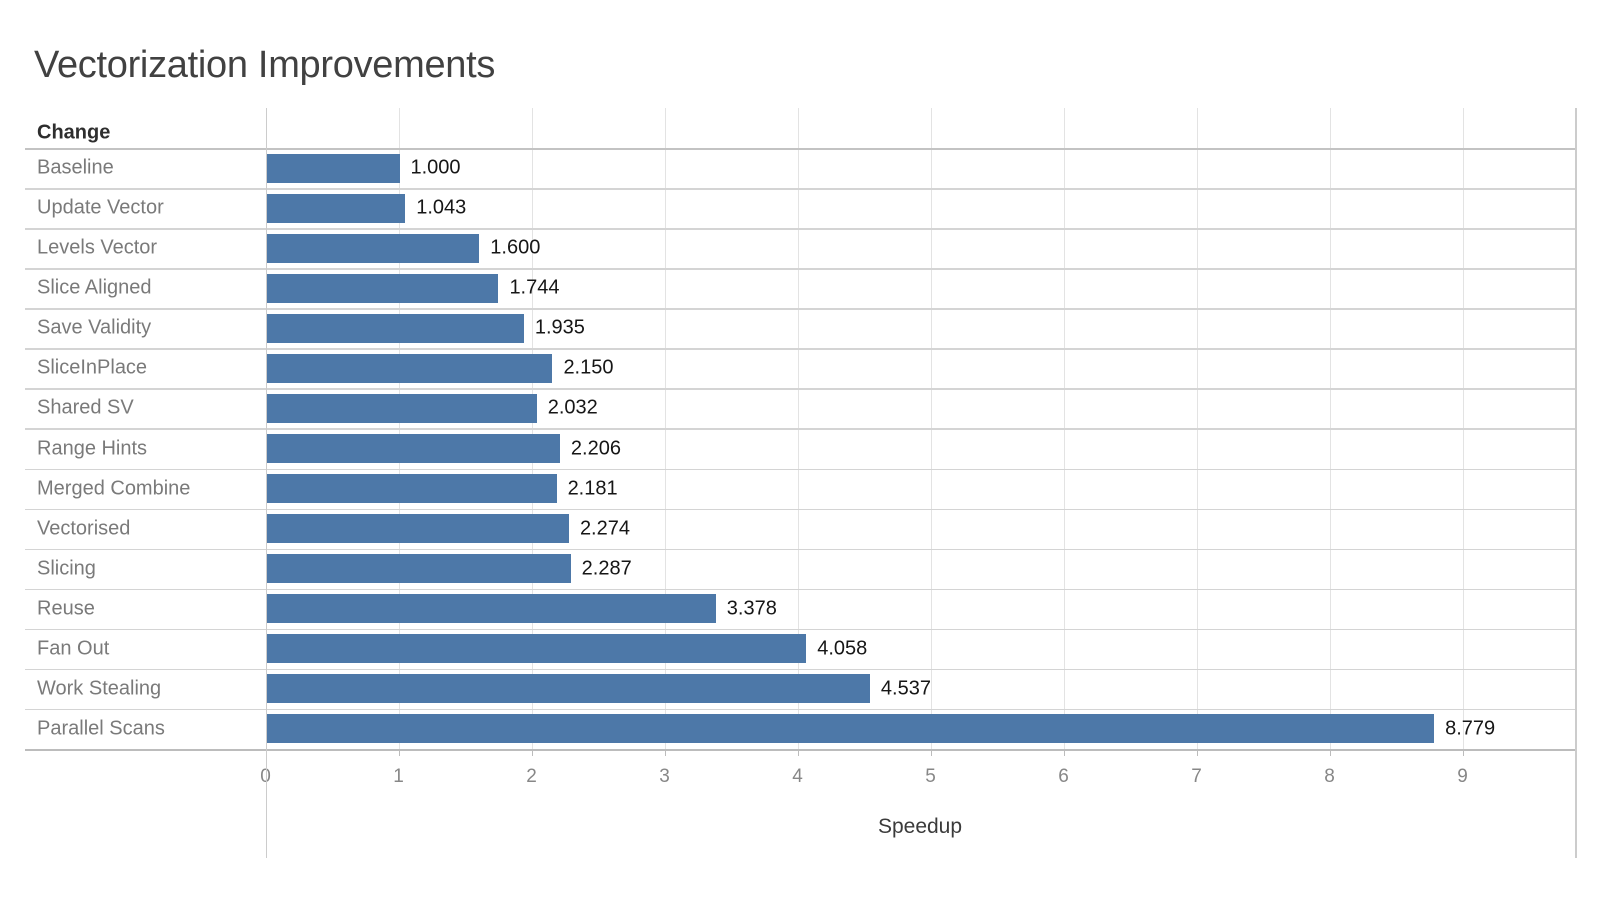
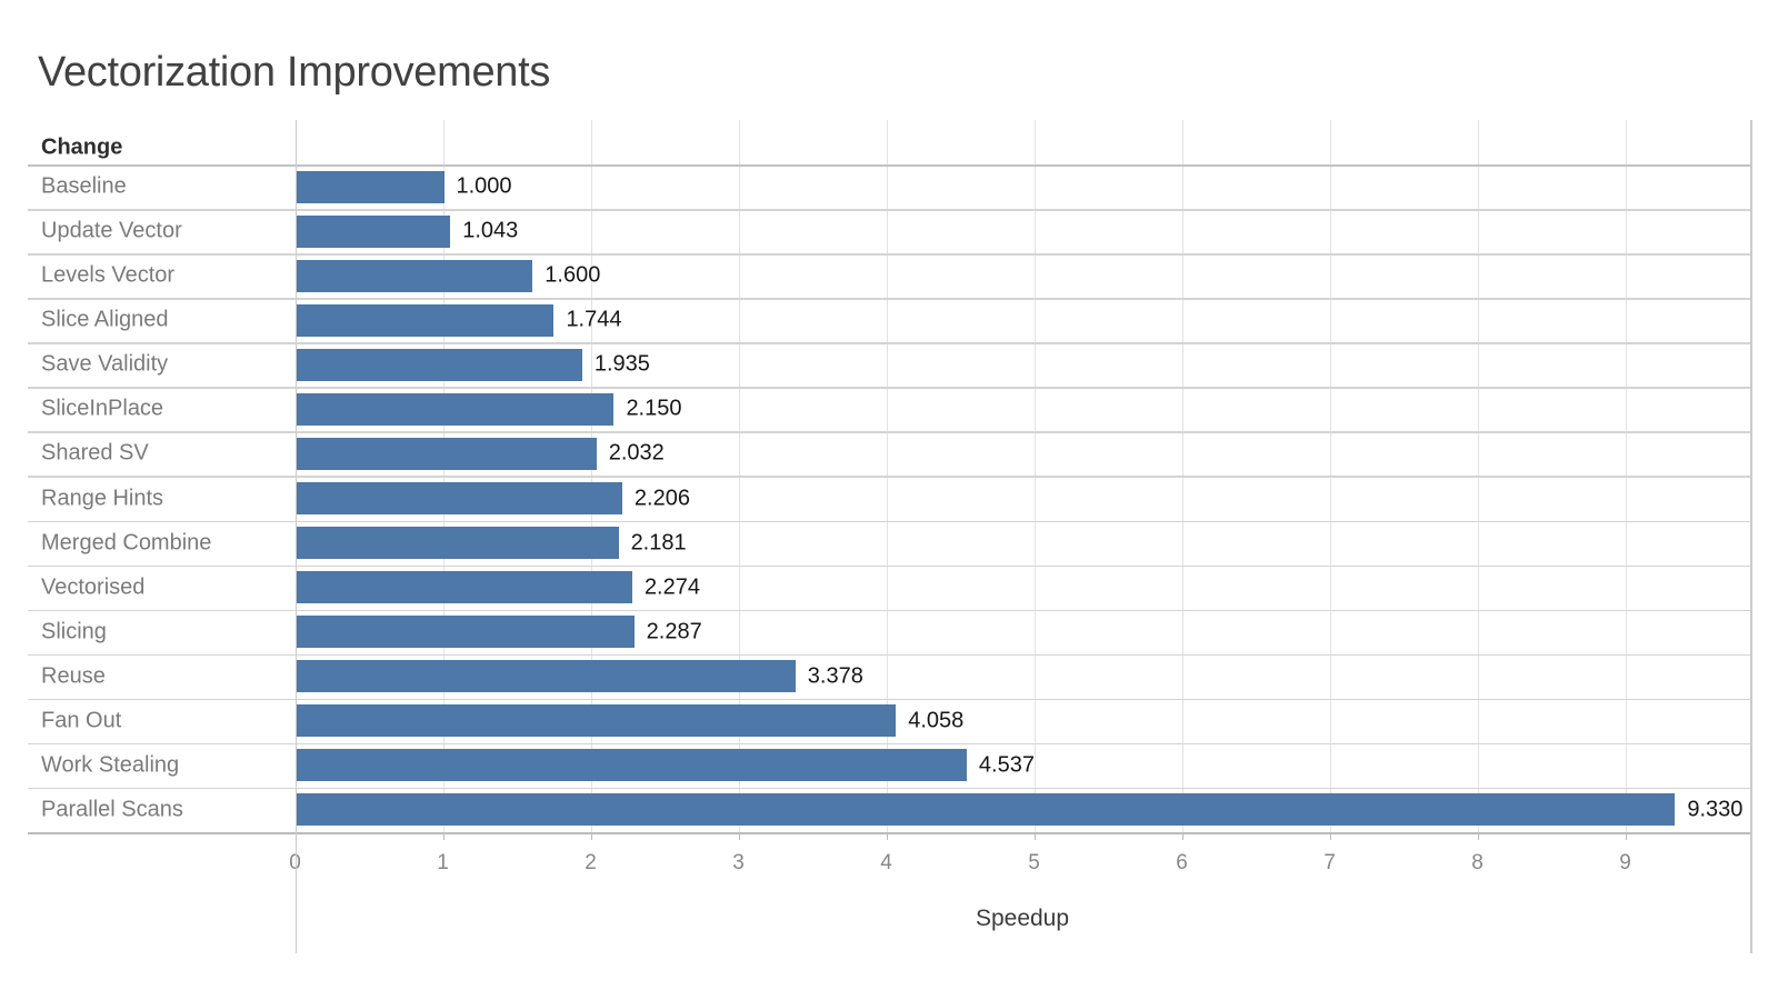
Parallel Scans: 8.779 -> 9.330
